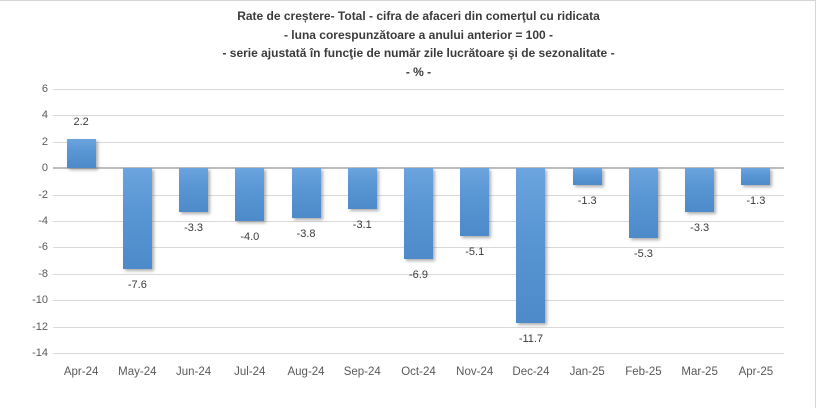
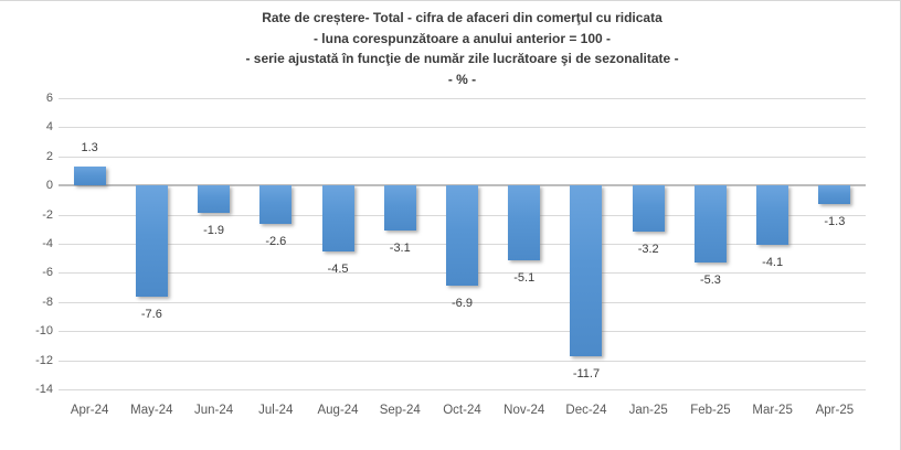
Apr-24: 2.2 -> 1.3
Jun-24: -3.3 -> -1.9
Jul-24: -4.0 -> -2.6
Aug-24: -3.8 -> -4.5
Jan-25: -1.3 -> -3.2
Mar-25: -3.3 -> -4.1
